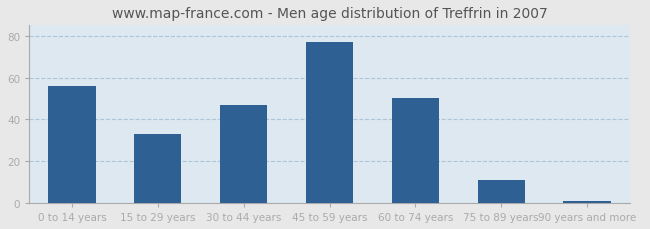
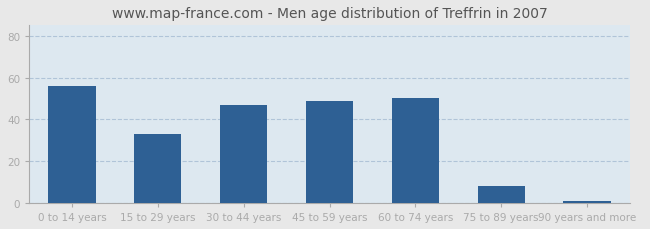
45 to 59 years: 77 -> 49
75 to 89 years: 11 -> 8
